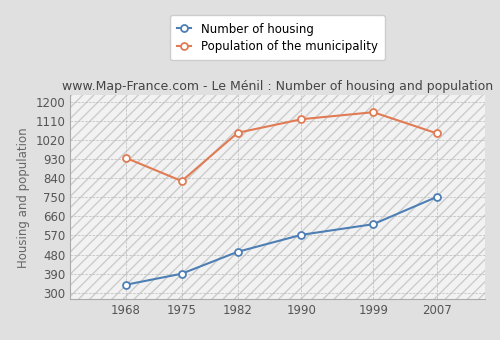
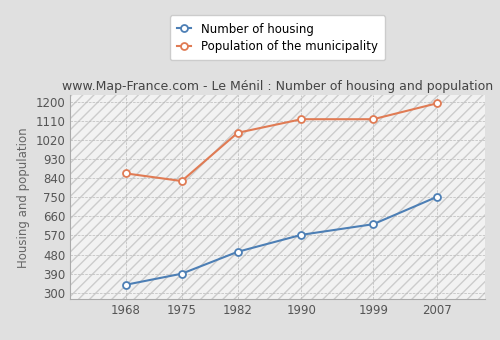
Population of the municipality/1968: 935 -> 862
Population of the municipality/1999: 1150 -> 1117
Population of the municipality/2007: 1050 -> 1192
